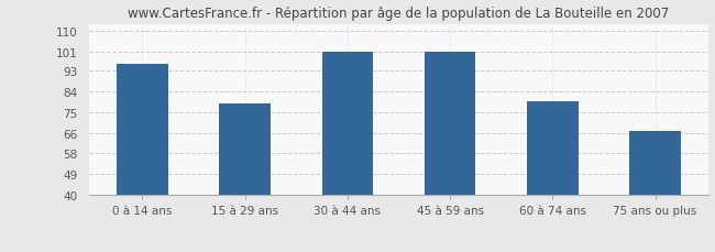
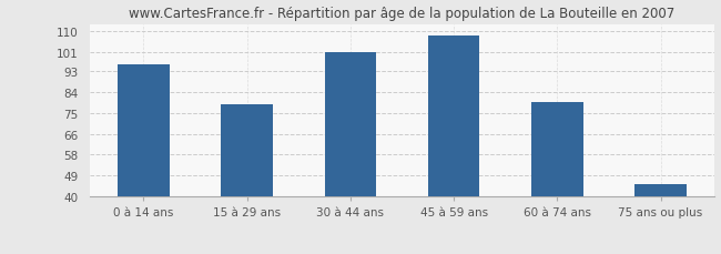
45 à 59 ans: 101 -> 108
75 ans ou plus: 67 -> 45
